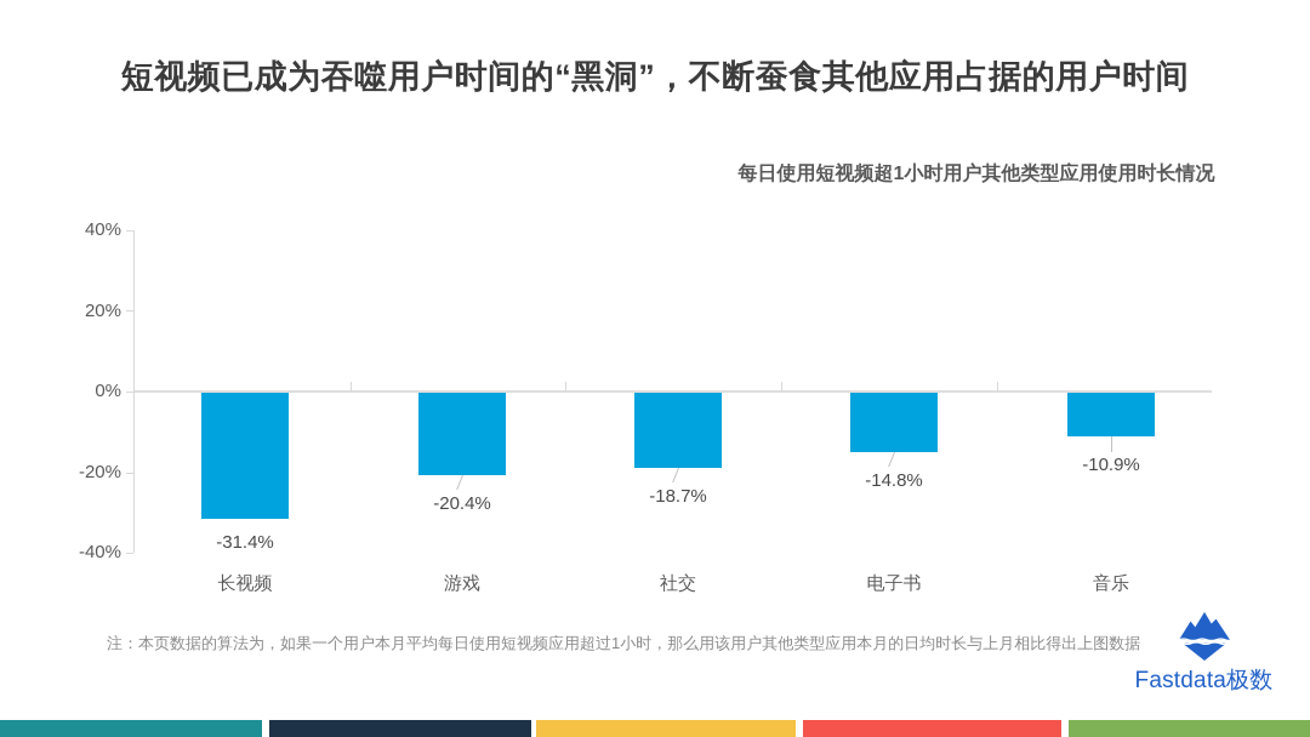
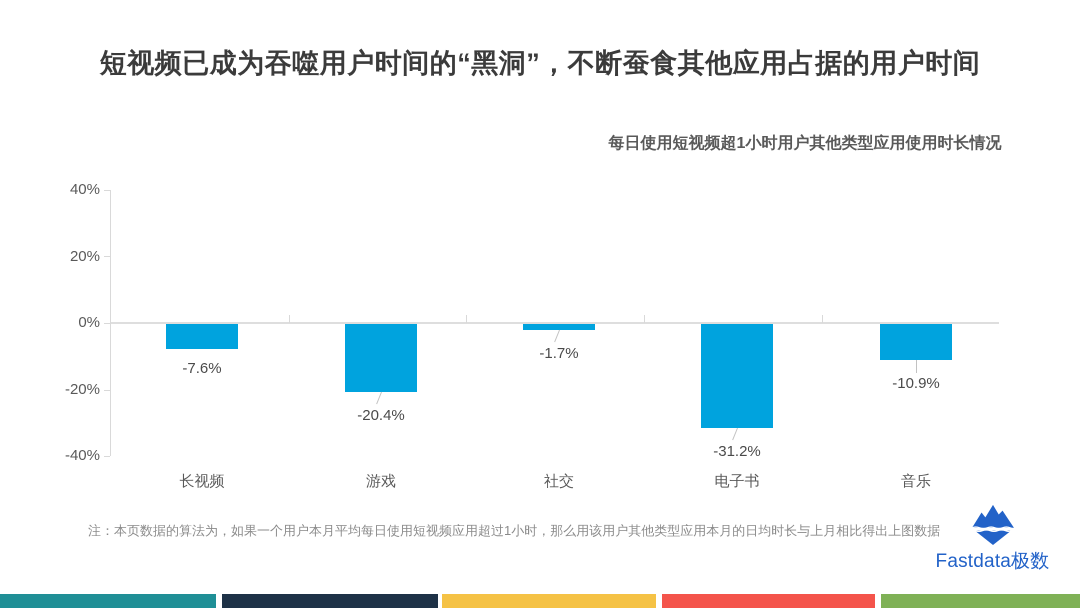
长视频: -31.4% -> -7.6%
社交: -18.7% -> -1.7%
电子书: -14.8% -> -31.2%
